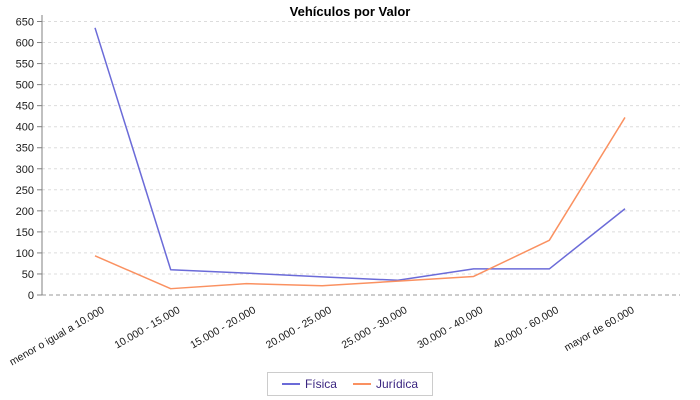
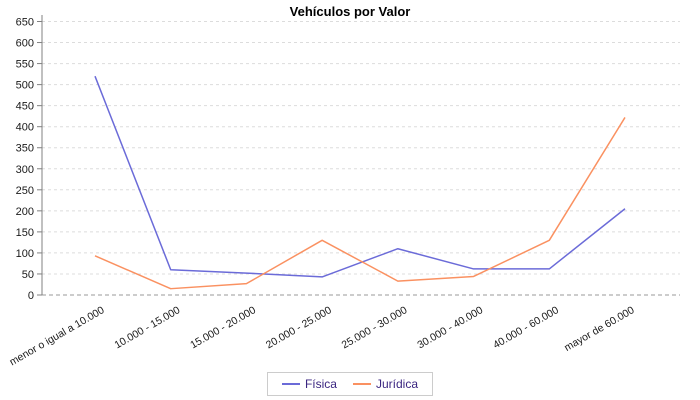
Física/menor o igual a 10.000: 640 -> 520
Jurídica/20.000 - 25.000: 20 -> 130
Física/25.000 - 30.000: 40 -> 110
